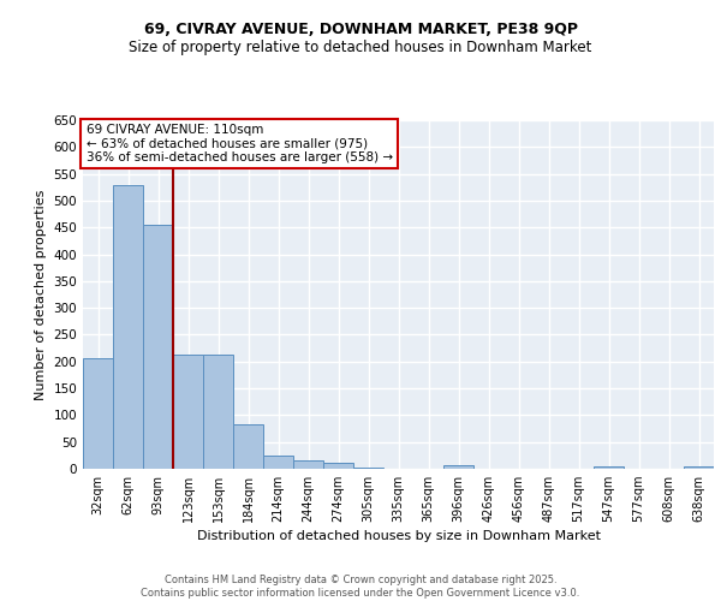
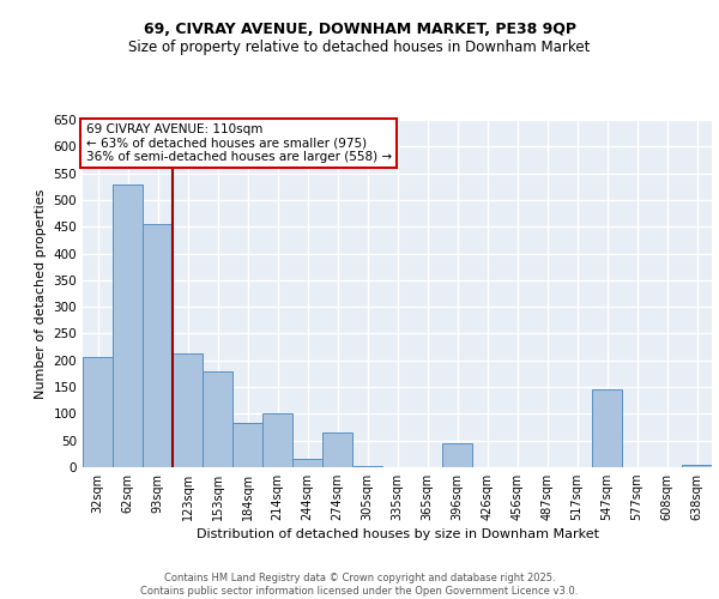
153sqm: 214 -> 180
214sqm: 25 -> 100
274sqm: 12 -> 65
396sqm: 6 -> 45
547sqm: 4 -> 145
